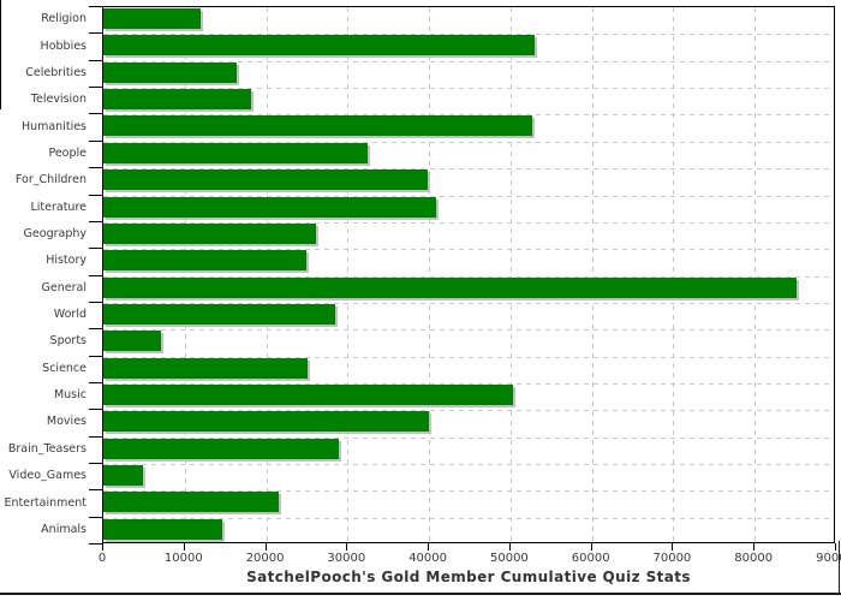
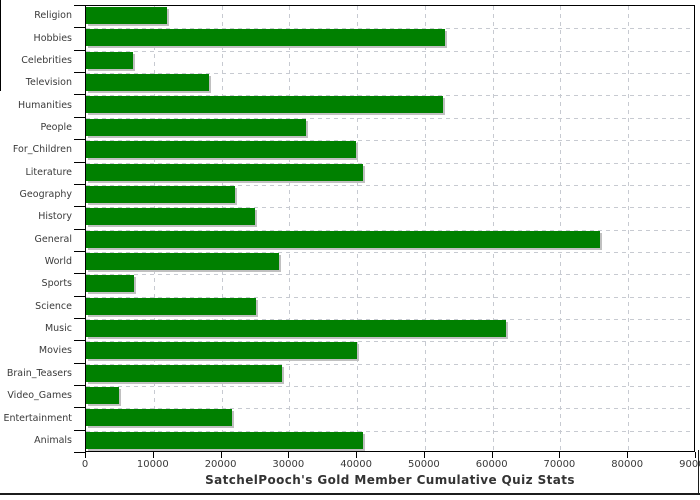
Celebrities: 16000 -> 7000
Geography: 26000 -> 22000
General: 85000 -> 76000
Music: 50000 -> 62000
Animals: 15000 -> 41000
